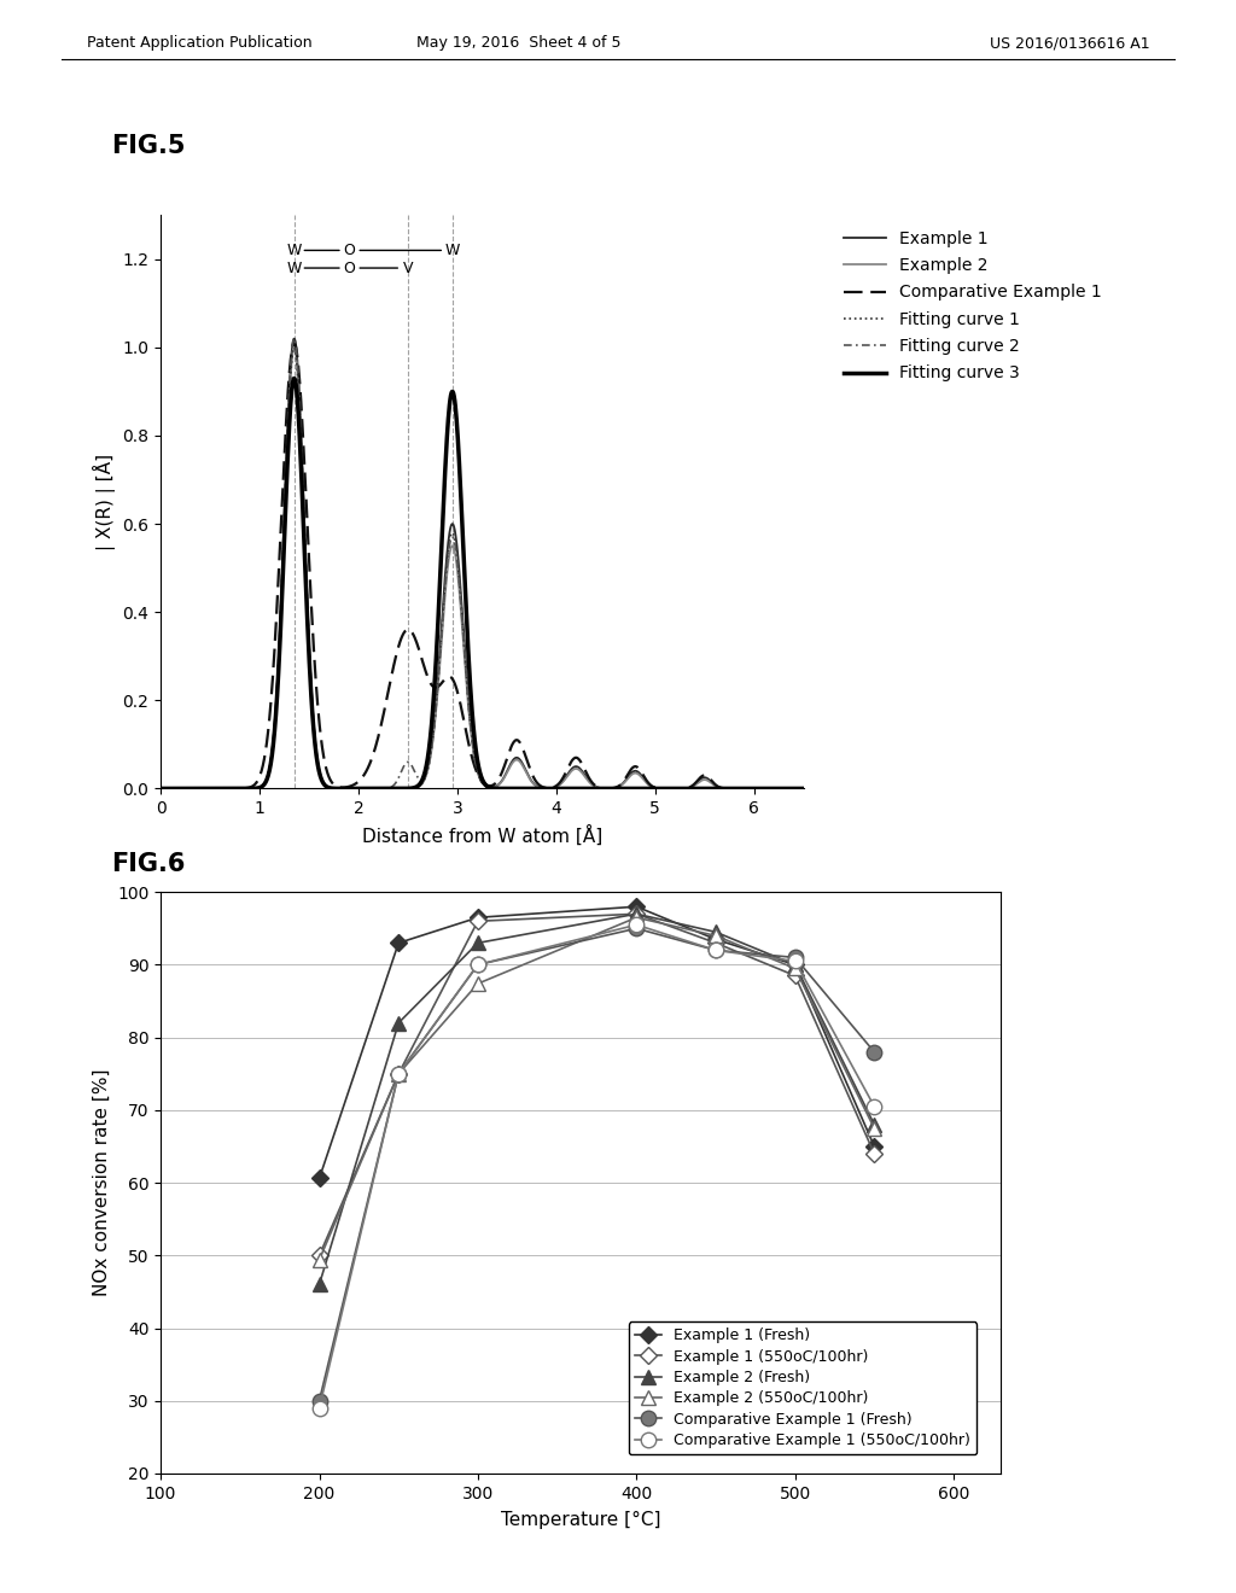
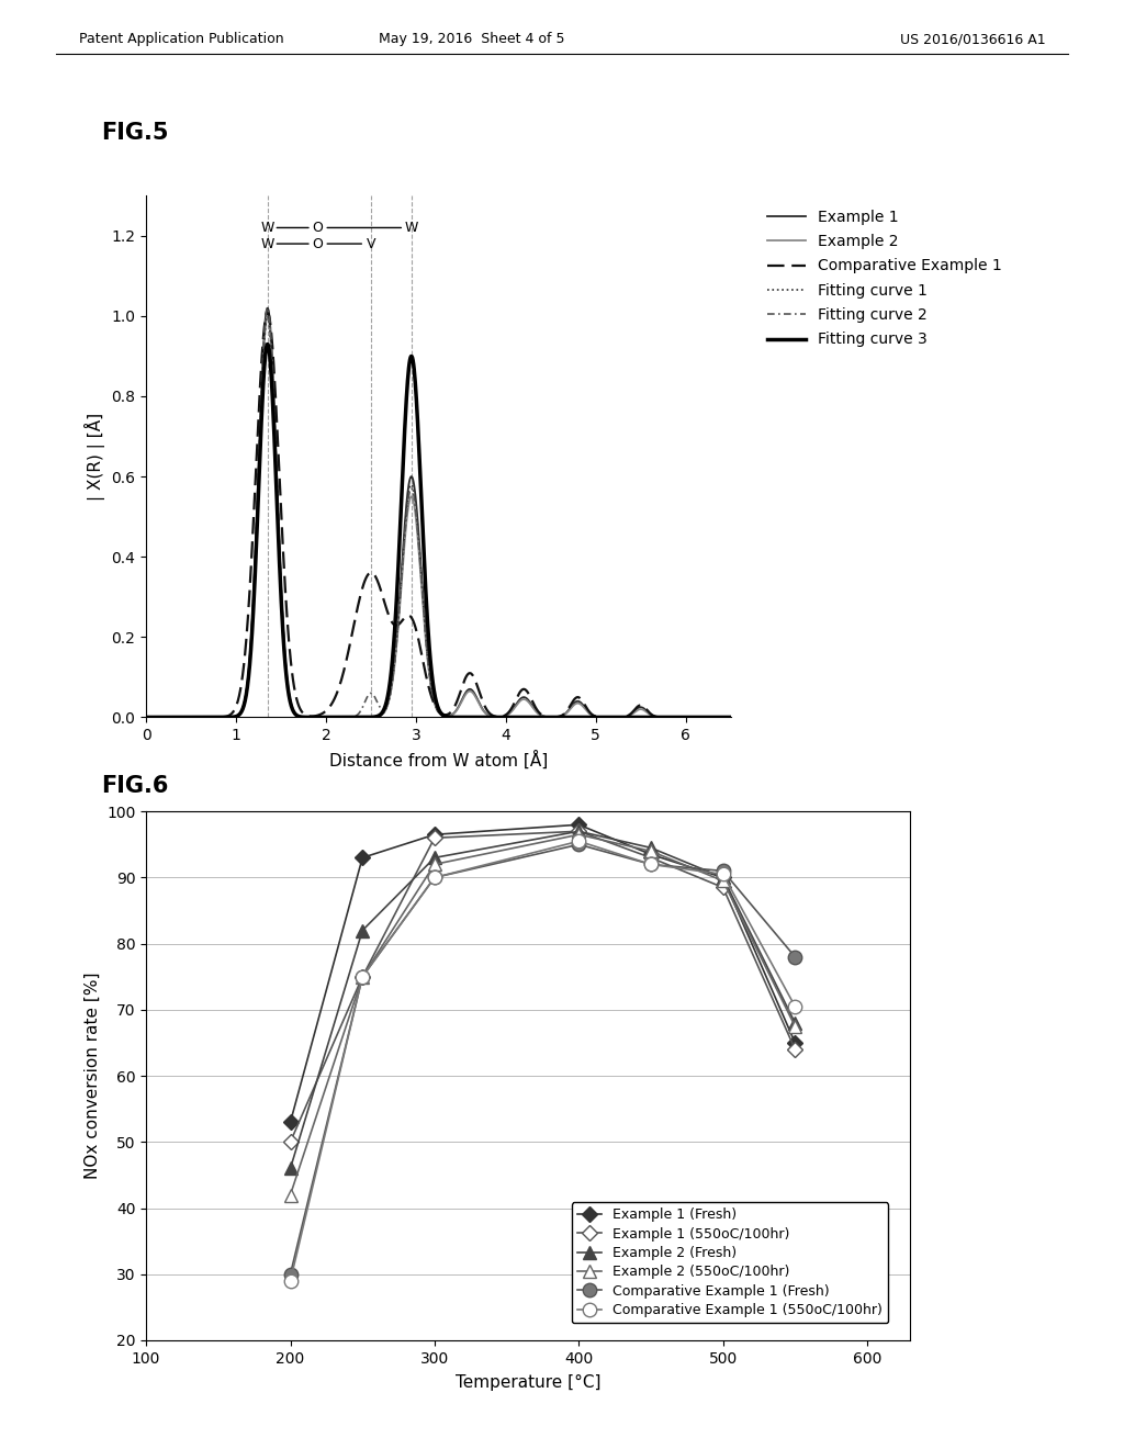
Example 1 (Fresh)/200: 60.6 -> 53.0
Example 2 (550oC/100hr)/200: 49.4 -> 42.0
Example 2 (550oC/100hr)/300: 87.4 -> 92.0
